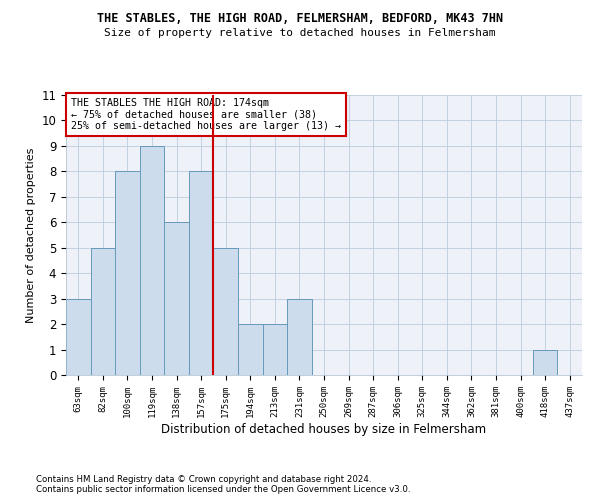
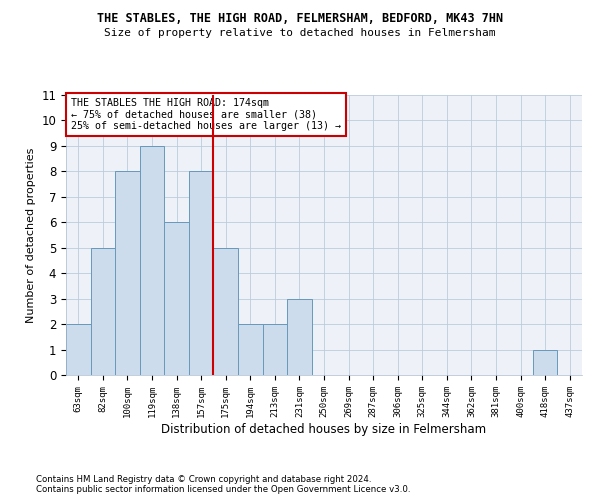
63sqm: 3 -> 2
